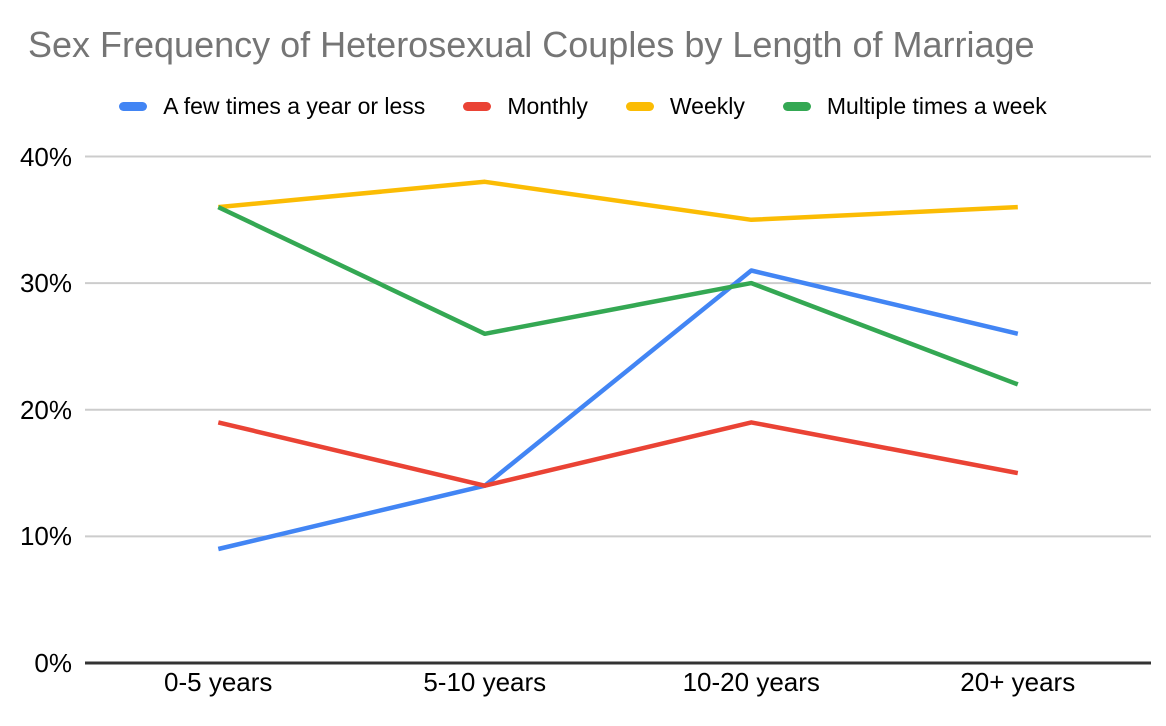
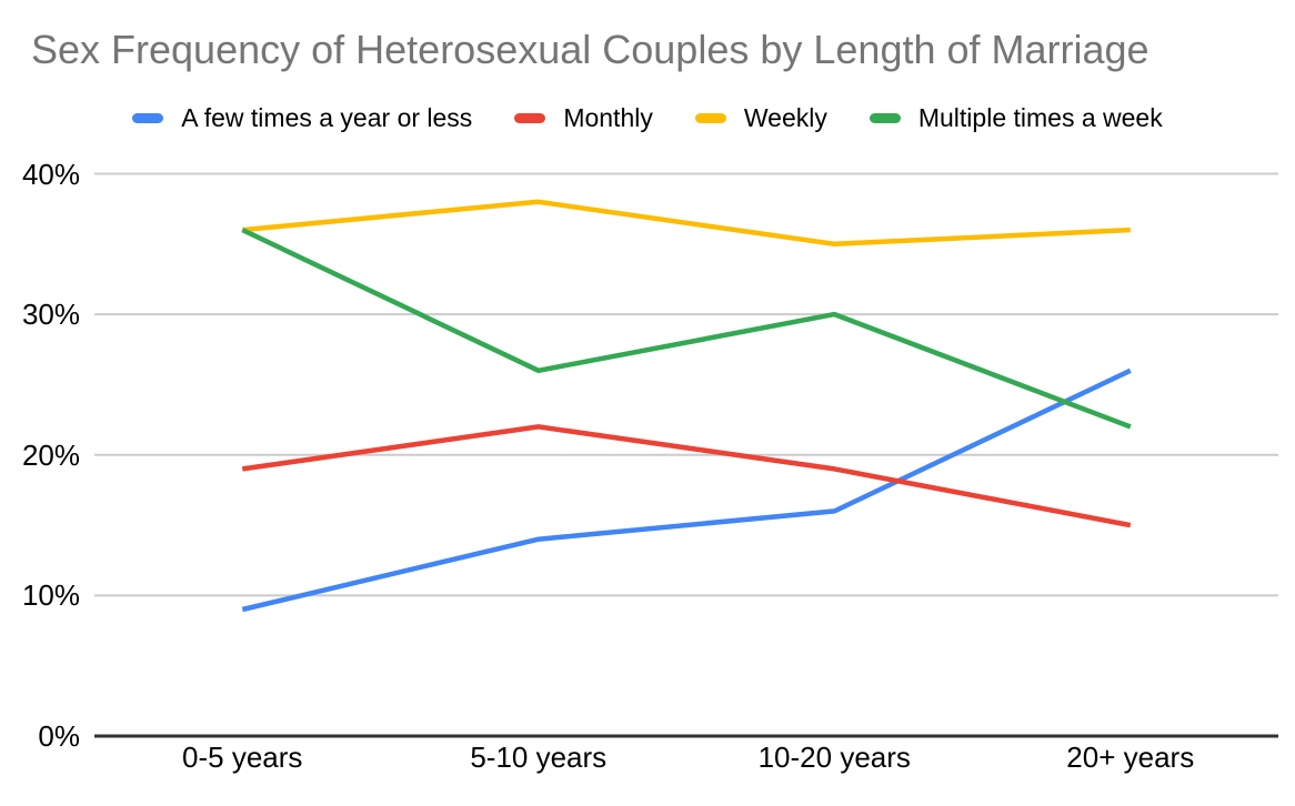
Monthly/5-10 years: 14% -> 22%
A few times a year or less/10-20 years: 31% -> 16%
